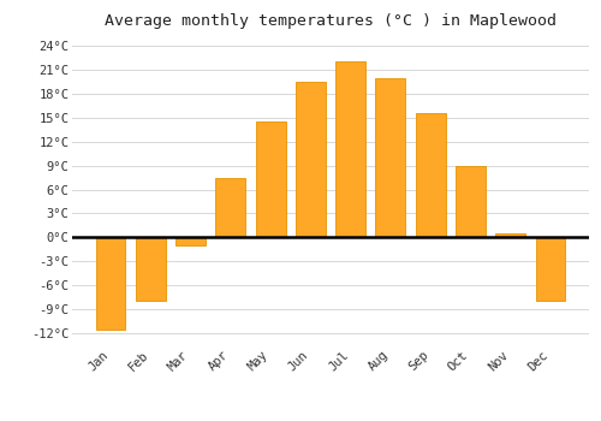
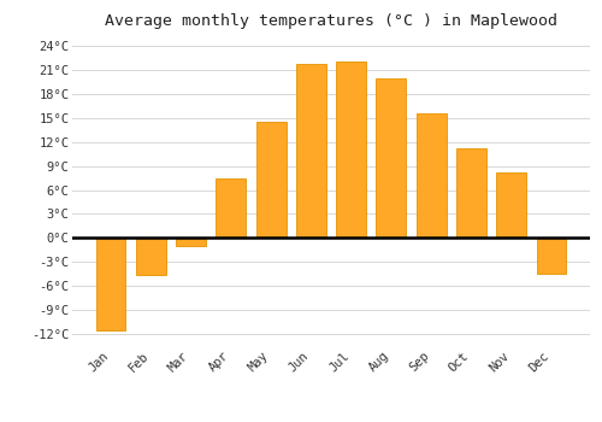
Feb: -8.0°C -> -4.6°C
Jun: 19.5°C -> 21.8°C
Oct: 9.0°C -> 11.2°C
Nov: 0.5°C -> 8.2°C
Dec: -8.0°C -> -4.4°C
